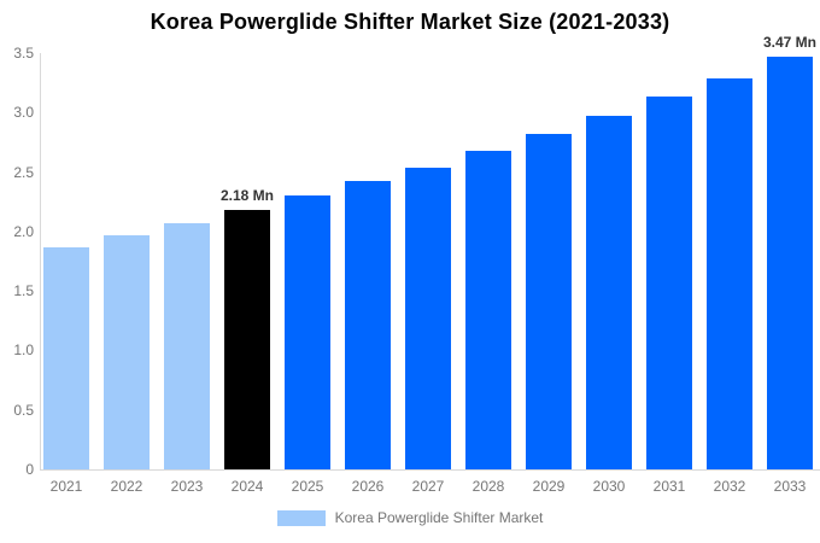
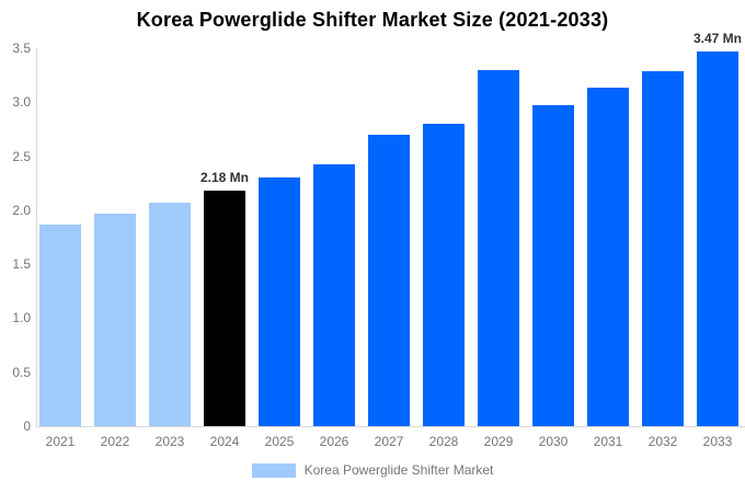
2027: 2.5 -> 2.7
2028: 2.7 -> 2.8
2029: 2.8 -> 3.3
